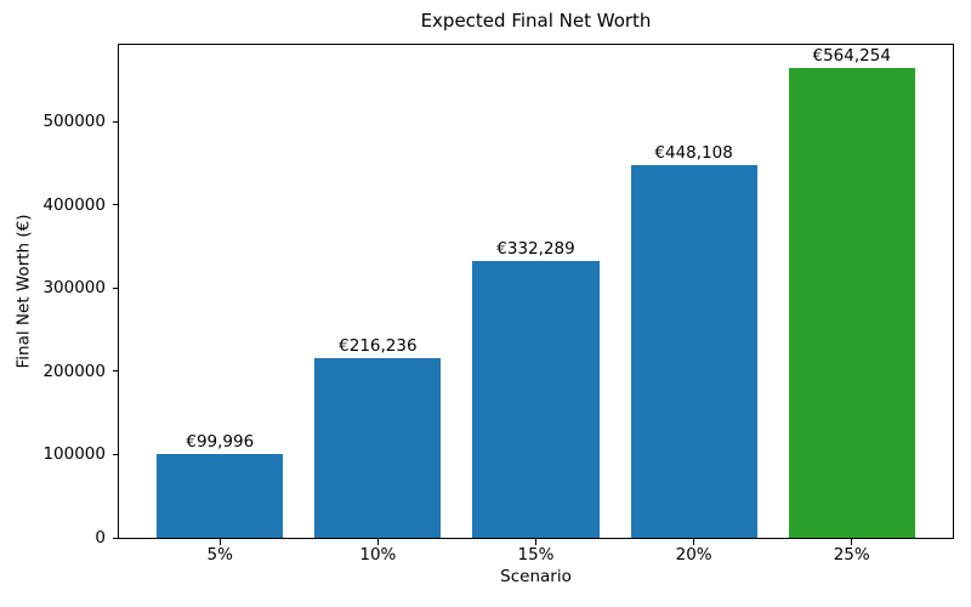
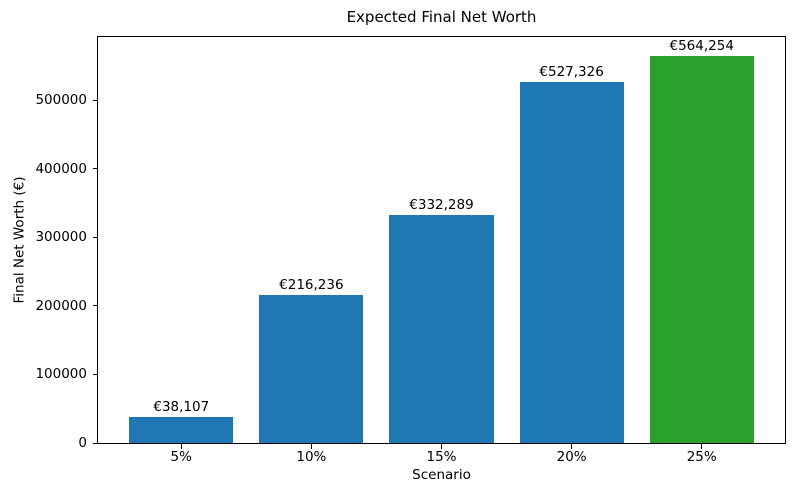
5%: €99,996 -> €38,107
20%: €448,108 -> €527,326
